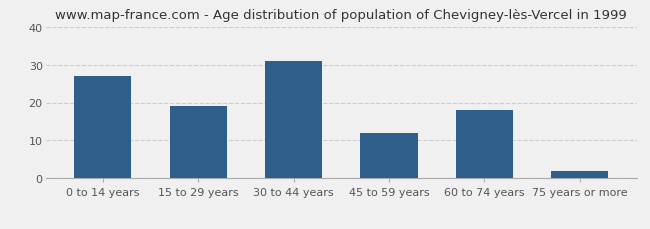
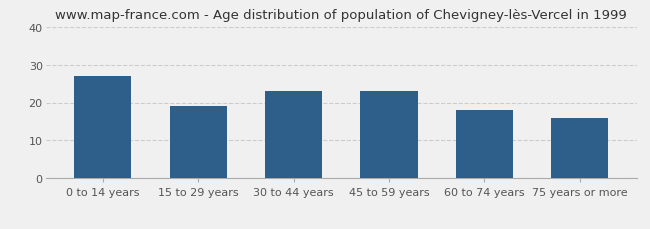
30 to 44 years: 31 -> 23
45 to 59 years: 12 -> 23
75 years or more: 2 -> 16
